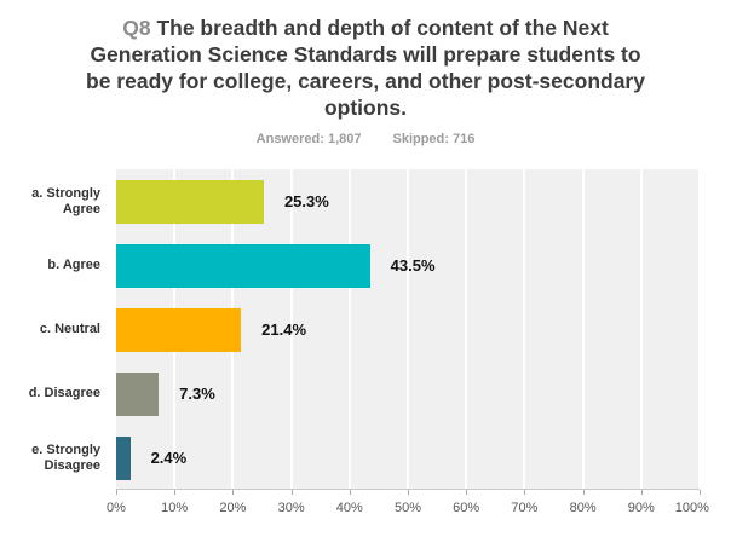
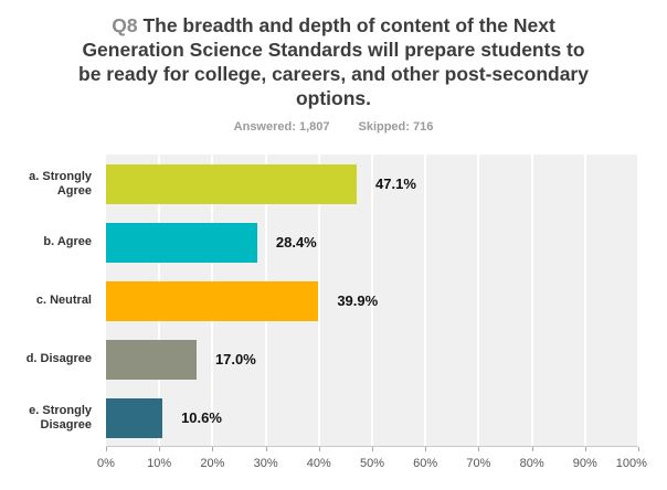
a. Strongly Agree: 25.3% -> 47.1%
b. Agree: 43.5% -> 28.4%
c. Neutral: 21.4% -> 39.9%
d. Disagree: 7.3% -> 17.0%
e. Strongly Disagree: 2.4% -> 10.6%
